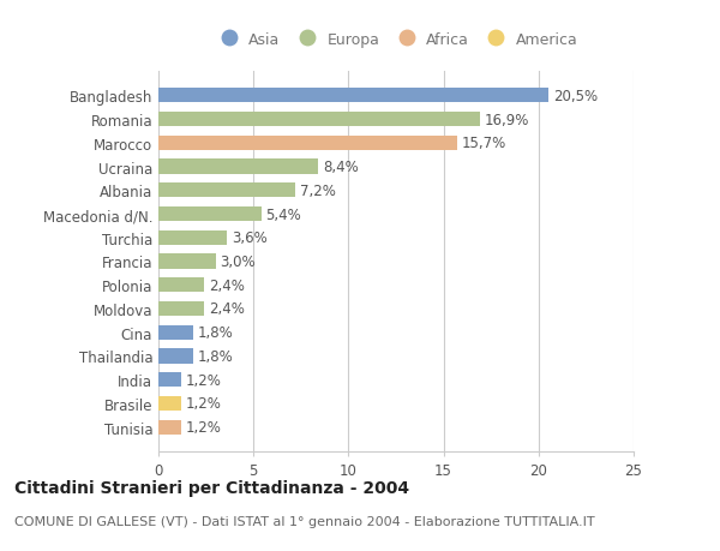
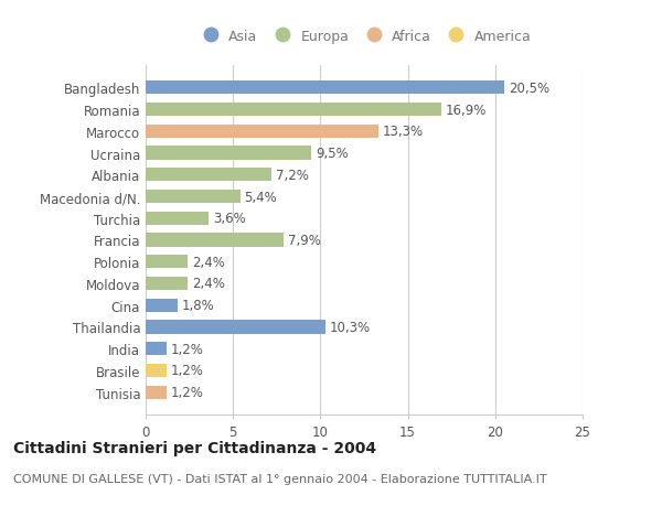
Marocco: 15,7% -> 13,3%
Ucraina: 8,4% -> 9,5%
Francia: 3,0% -> 7,9%
Thailandia: 1,8% -> 10,3%
